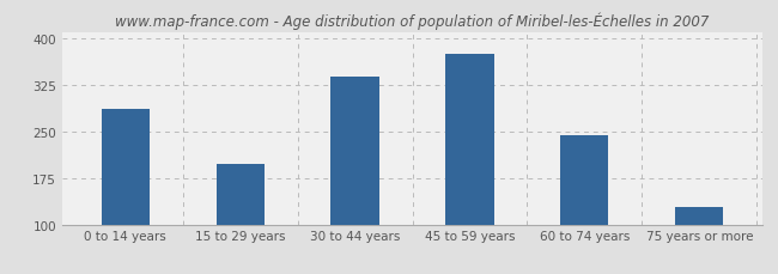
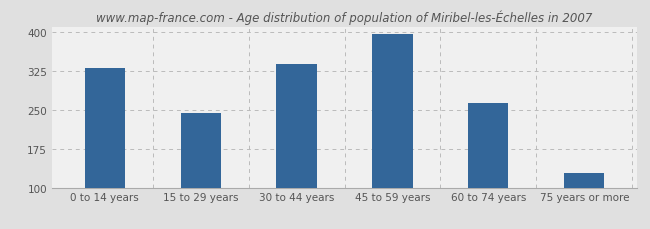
0 to 14 years: 286 -> 330
15 to 29 years: 198 -> 244
45 to 59 years: 374 -> 396
60 to 74 years: 244 -> 263
